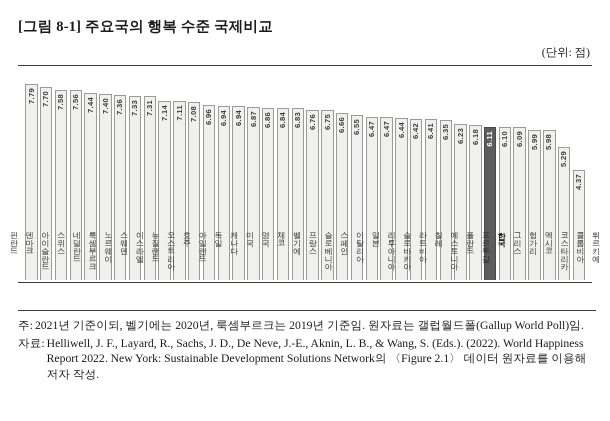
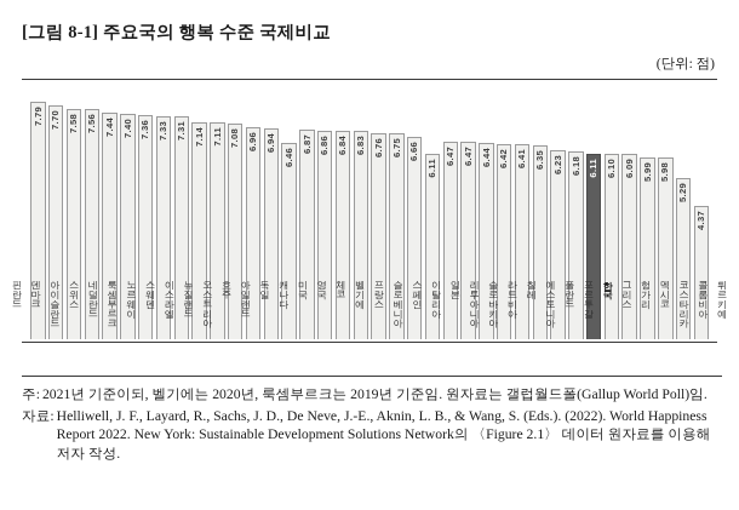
캐나다: 6.94 -> 6.46
이탈리아: 6.55 -> 6.11
